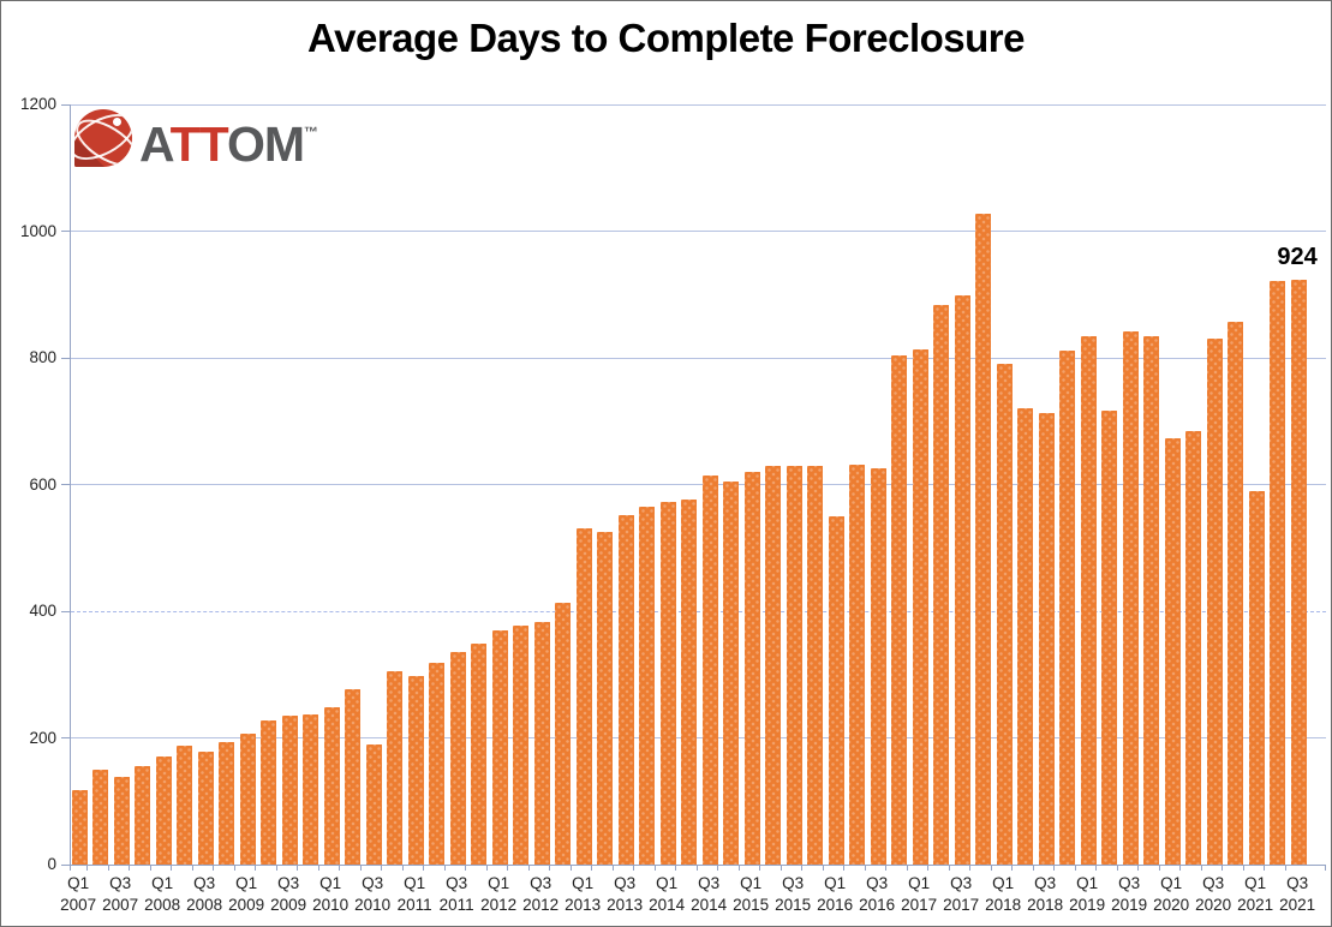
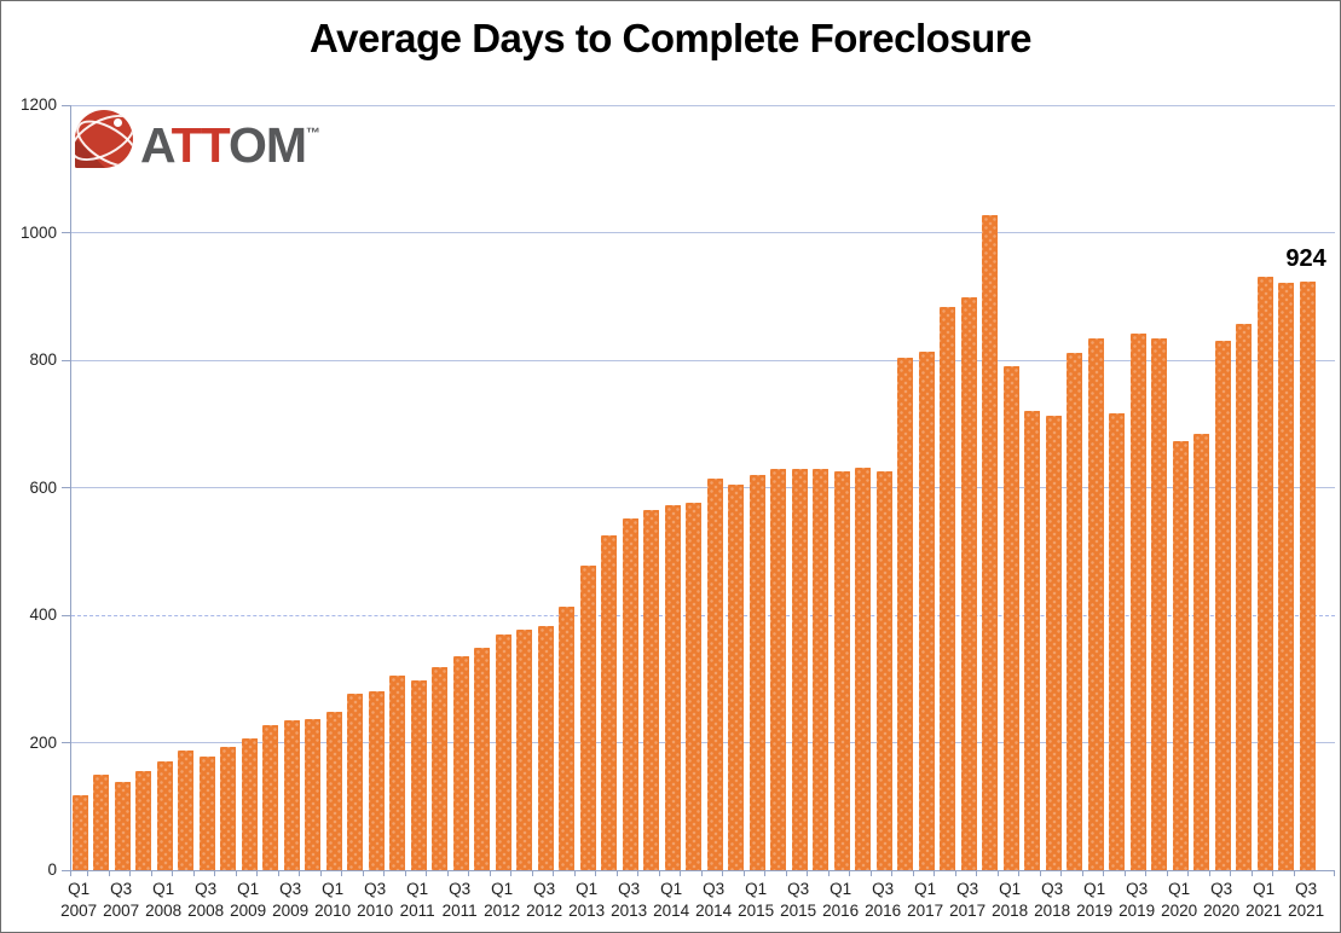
Q3 2010: 190 -> 280
Q1 2013: 530 -> 480
Q1 2016: 550 -> 620
Q1 2021: 590 -> 930
